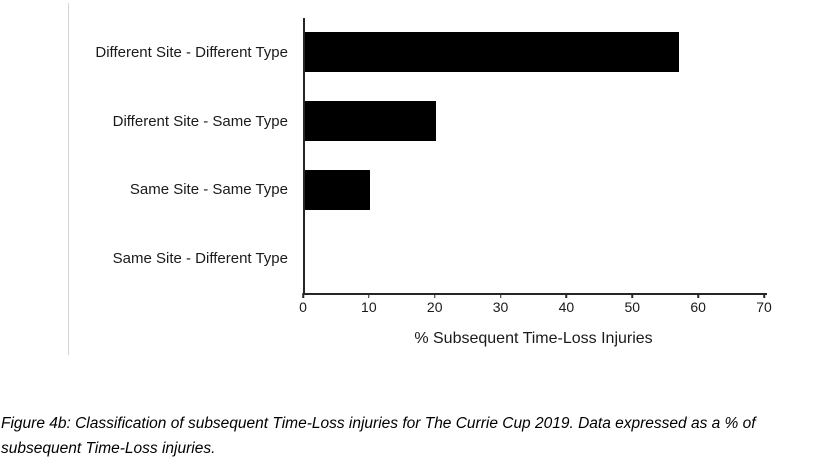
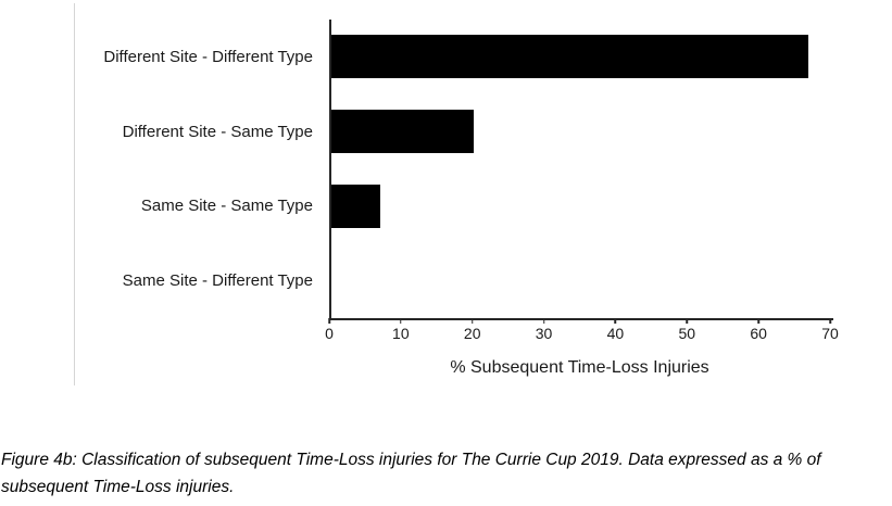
Different Site - Different Type: 57 -> 67
Same Site - Same Type: 10 -> 7
